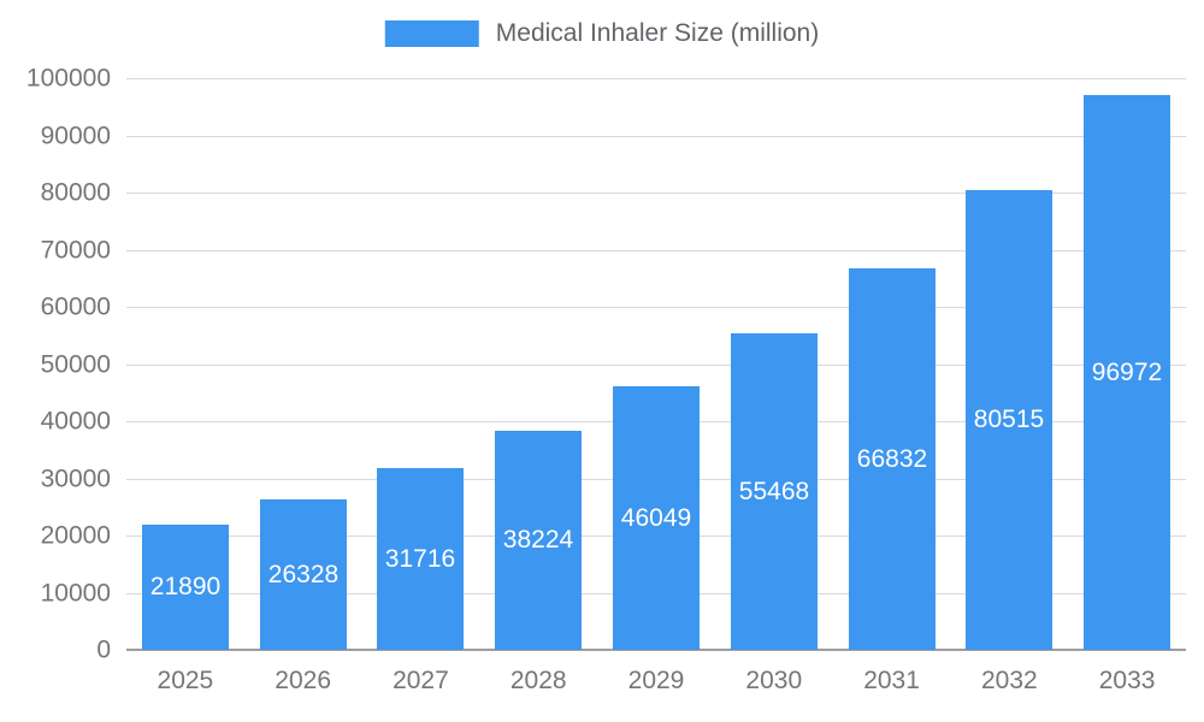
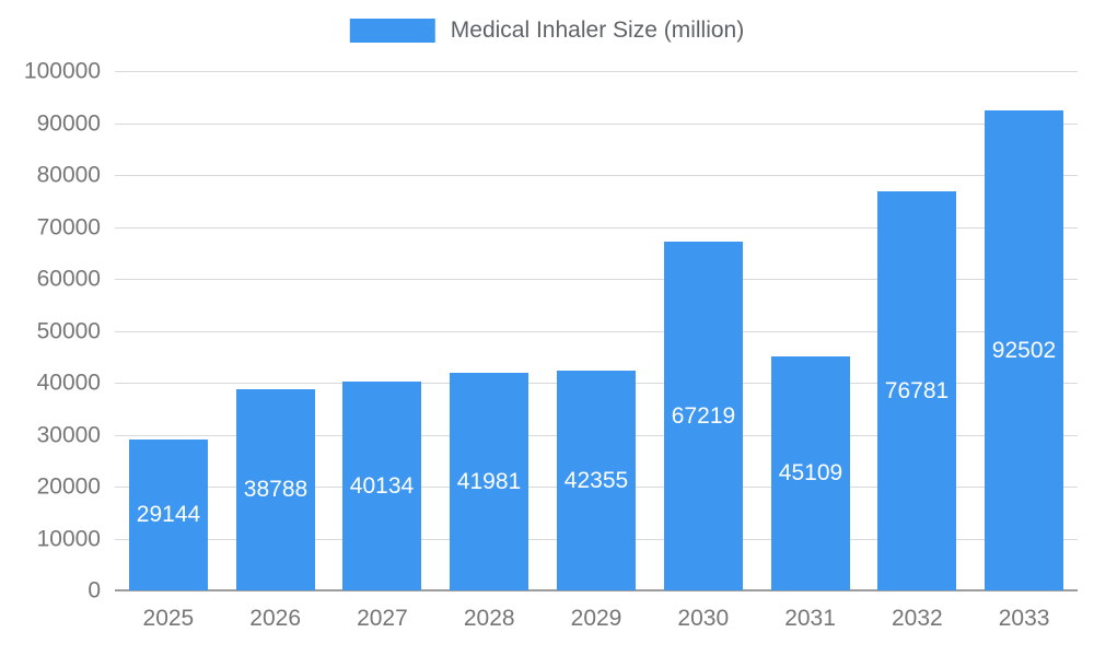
2025: 21890 -> 29144
2026: 26328 -> 38788
2027: 31716 -> 40134
2028: 38224 -> 41981
2029: 46049 -> 42355
2030: 55468 -> 67219
2031: 66832 -> 45109
2032: 80515 -> 76781
2033: 96972 -> 92502
